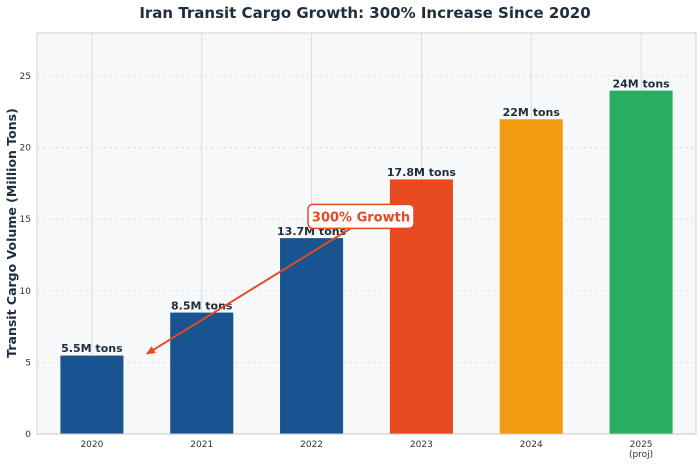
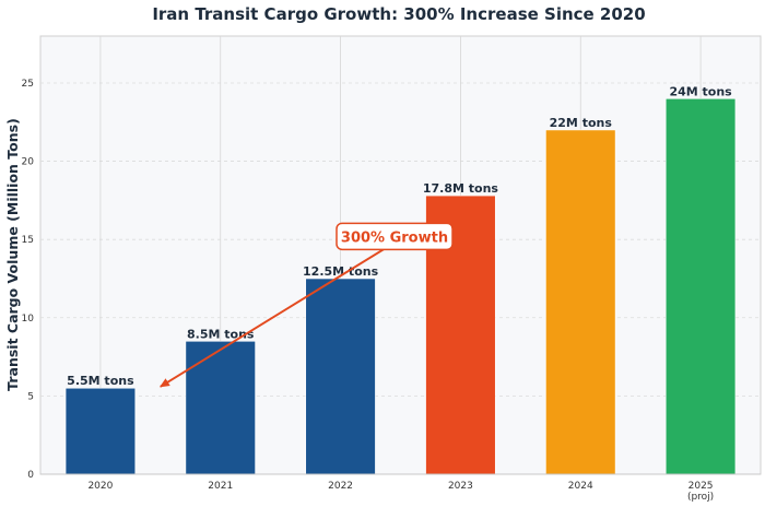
2022: 13.7M -> 12.5M
